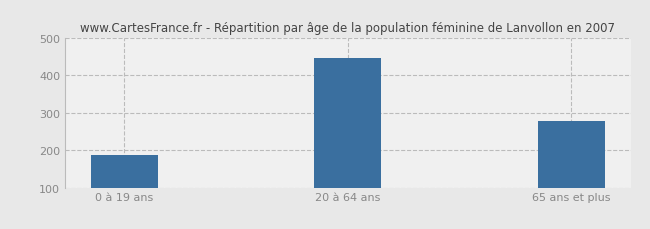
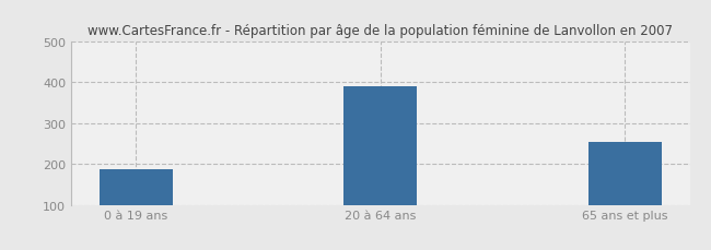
20 à 64 ans: 446 -> 390
65 ans et plus: 277 -> 255
